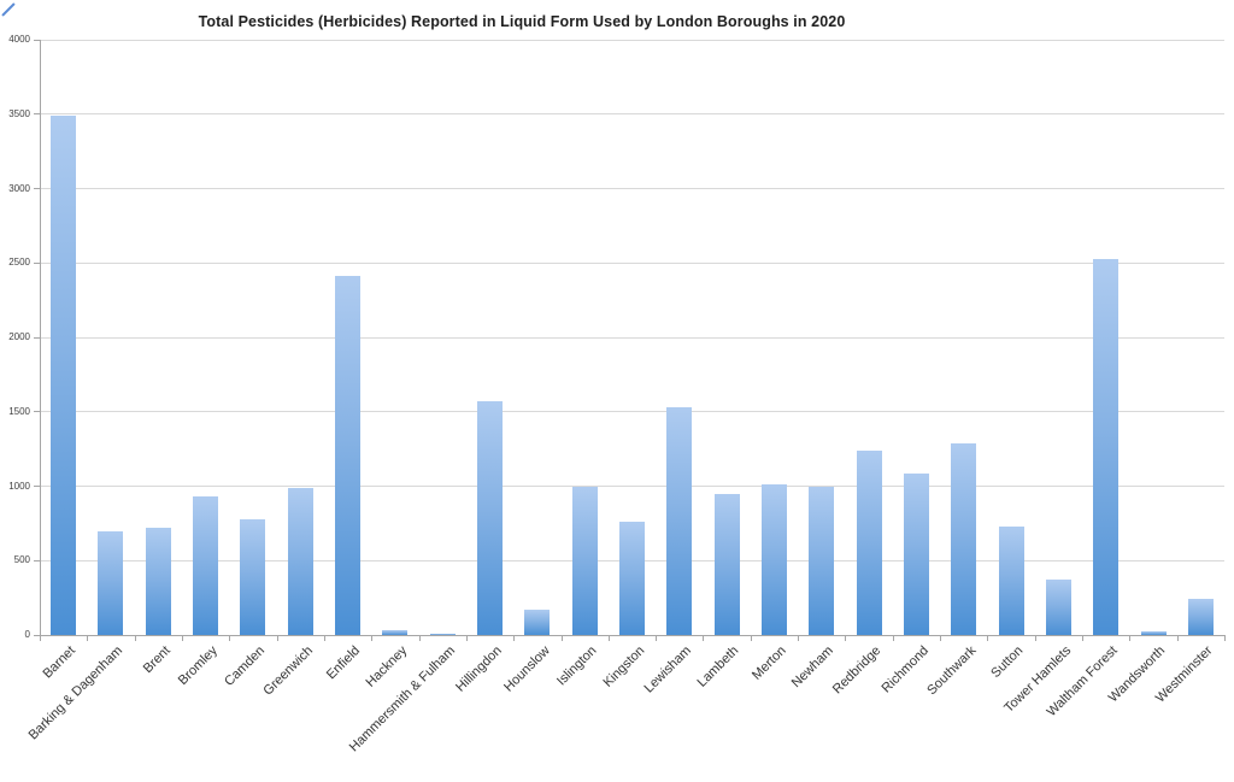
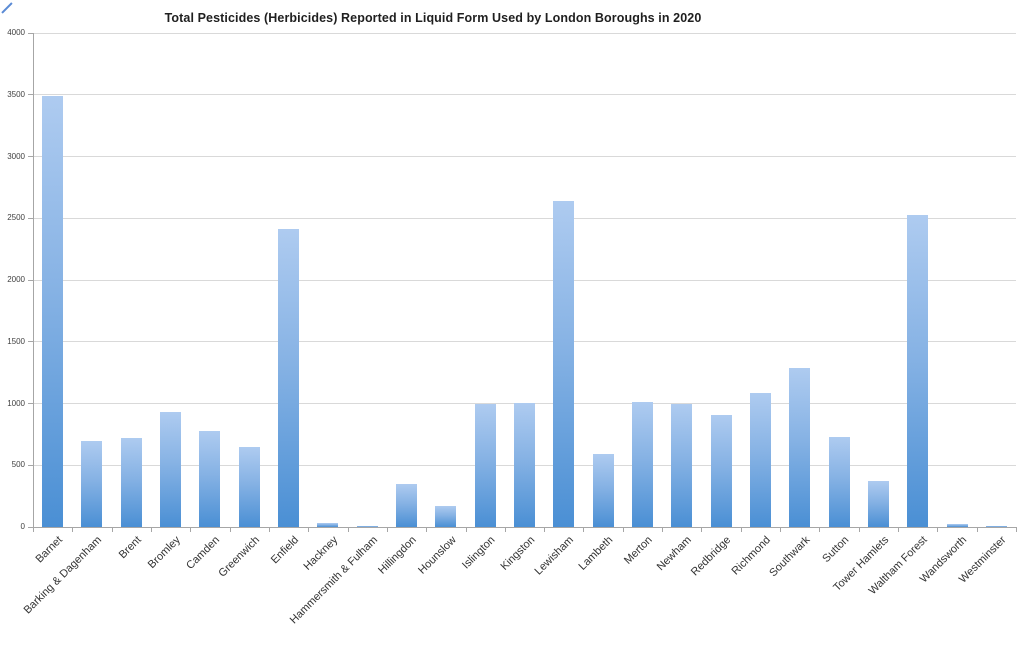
Greenwich: 990 -> 650
Hillingdon: 1570 -> 350
Kingston: 760 -> 1000
Lewisham: 1530 -> 2640
Lambeth: 950 -> 590
Redbridge: 1240 -> 900
Westminster: 240 -> 10
